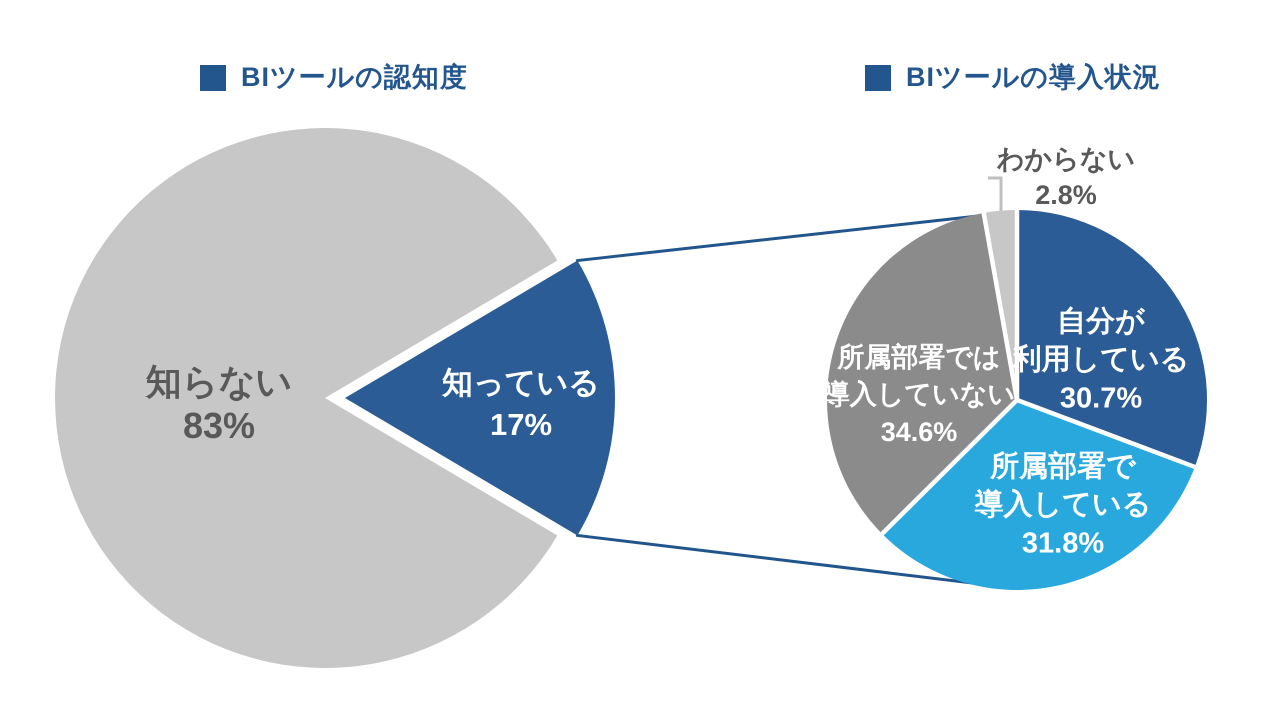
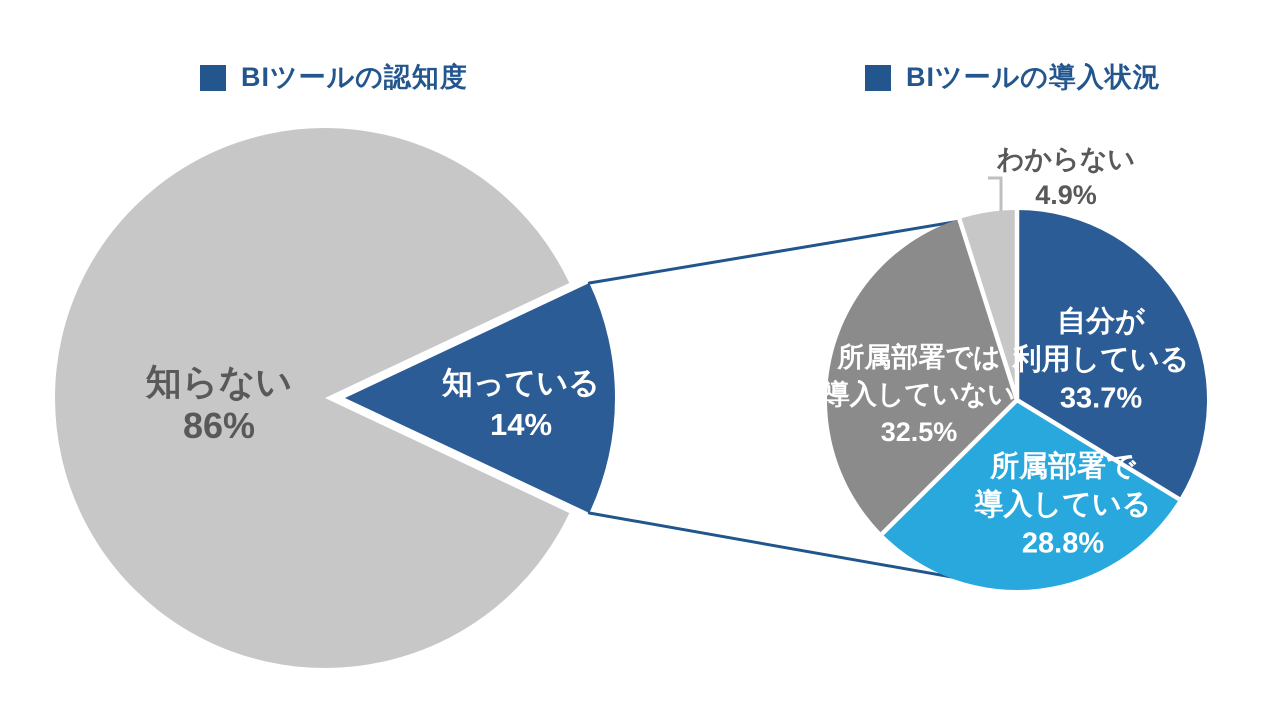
BIツールの認知度/知らない: 83% -> 86%
BIツールの認知度/知っている: 17% -> 14%
BIツールの導入状況/自分が利用している: 30.7% -> 33.7%
BIツールの導入状況/所属部署で導入している: 31.8% -> 28.8%
BIツールの導入状況/所属部署では導入していない: 34.6% -> 32.5%
BIツールの導入状況/わからない: 2.8% -> 4.9%
